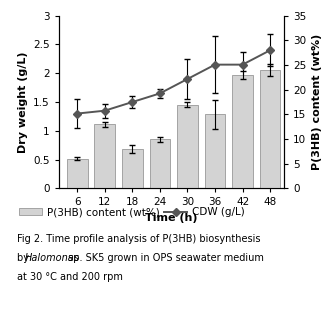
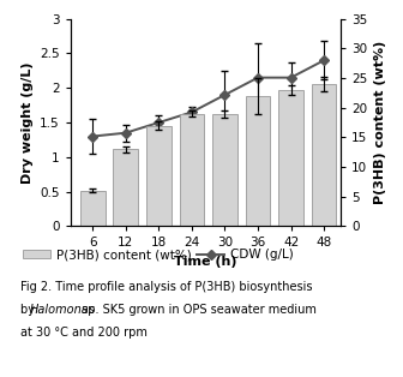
P(3HB) content (wt%)/18: 8 -> 17
P(3HB) content (wt%)/24: 10 -> 19
P(3HB) content (wt%)/30: 17 -> 19
P(3HB) content (wt%)/36: 15 -> 22
